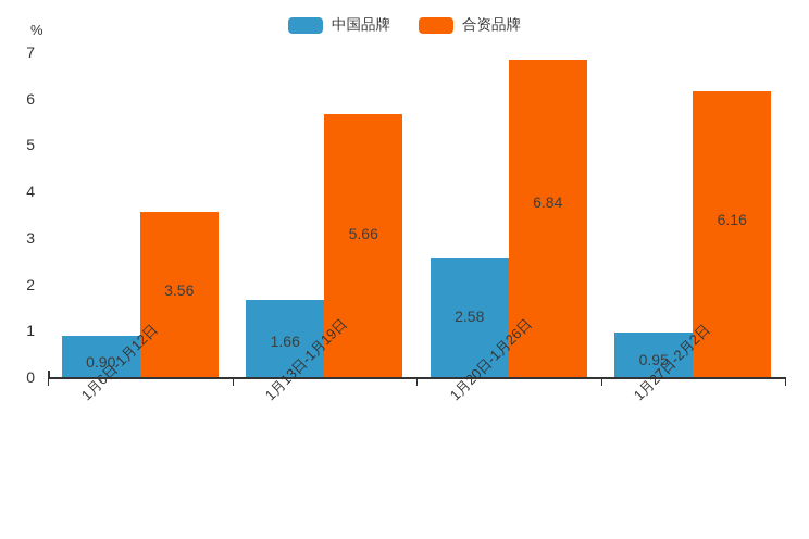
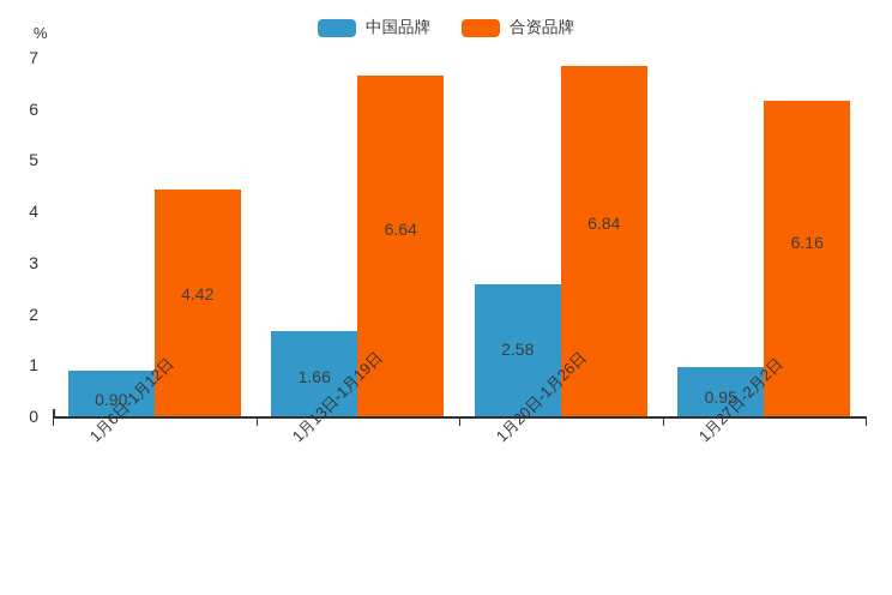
合资品牌/1月6日-1月12日: 3.56 -> 4.42
合资品牌/1月13日-1月19日: 5.66 -> 6.64
